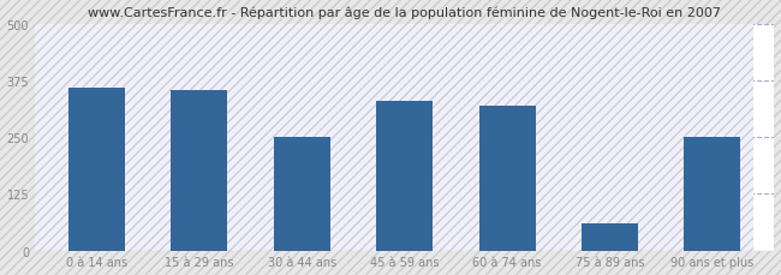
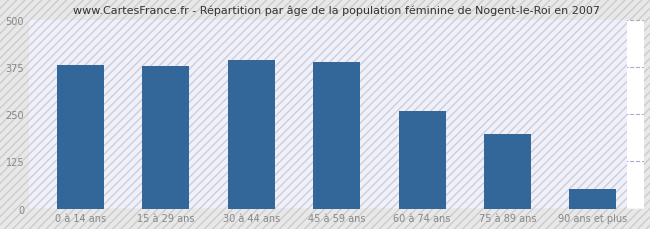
0 à 14 ans: 360 -> 381
15 à 29 ans: 355 -> 379
30 à 44 ans: 250 -> 393
45 à 59 ans: 330 -> 388
60 à 74 ans: 320 -> 258
75 à 89 ans: 60 -> 198
90 ans et plus: 250 -> 52
